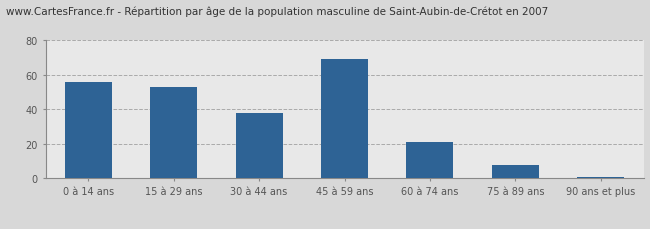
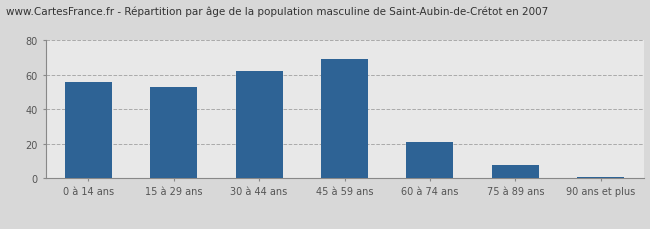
30 à 44 ans: 38 -> 62
